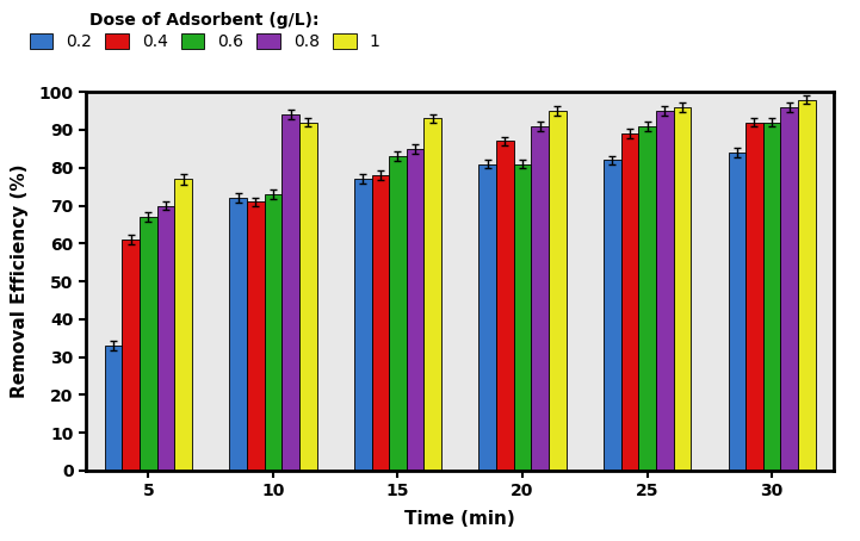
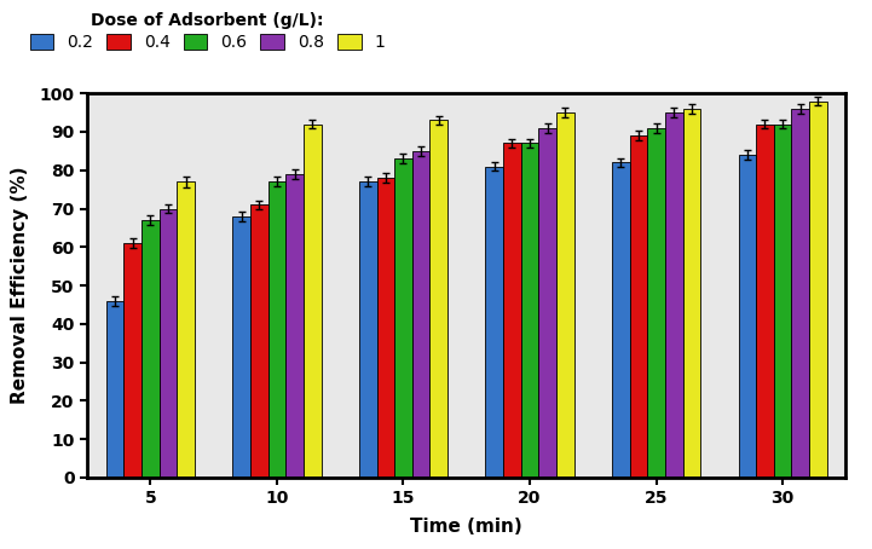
0.2/5: 33 -> 46
0.2/10: 72 -> 68
0.6/10: 73 -> 77
0.8/10: 94 -> 79
0.6/20: 81 -> 87
